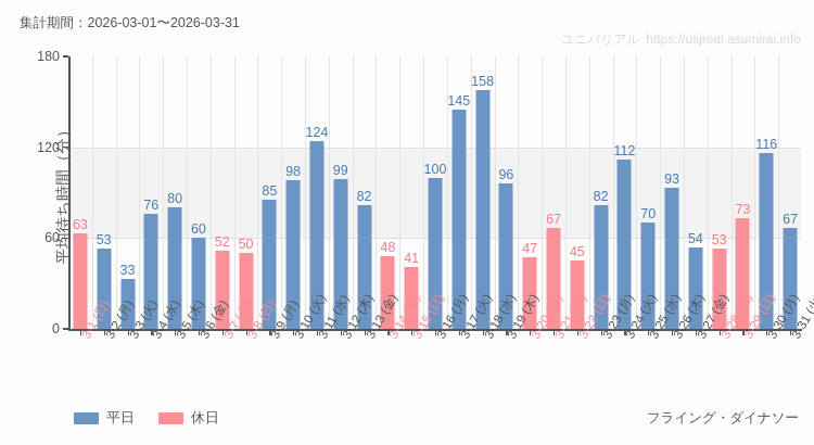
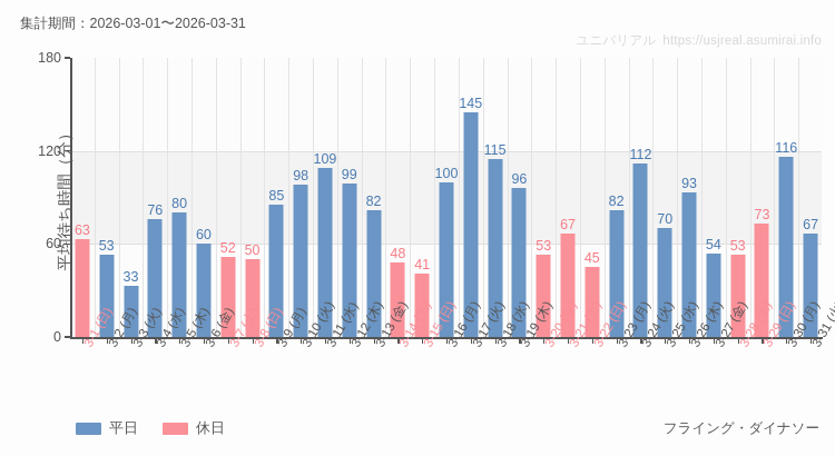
3-11 (水): 124 -> 109
3-18 (水): 158 -> 115
3-20 (金): 47 -> 53
